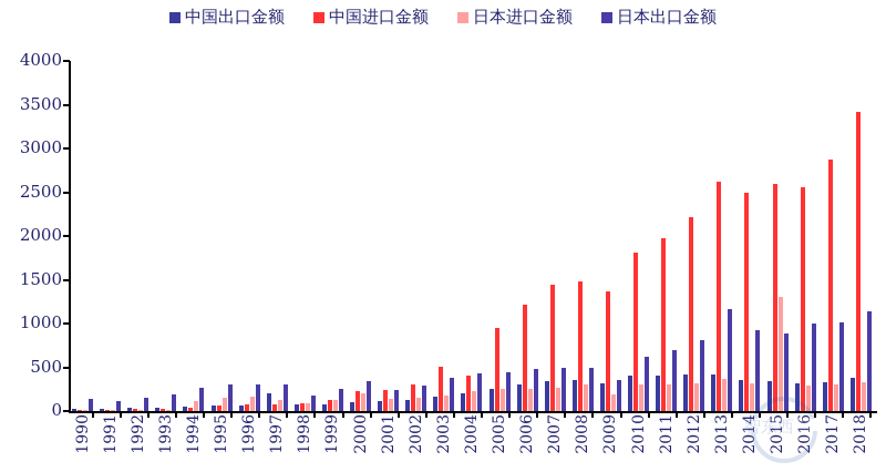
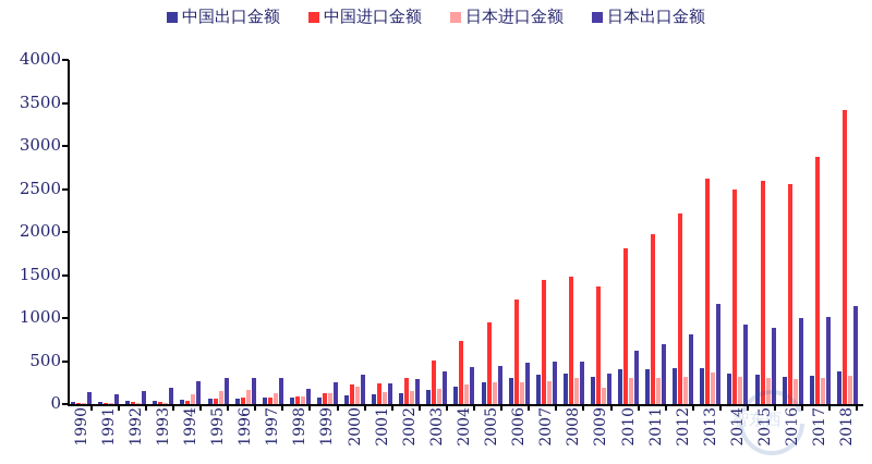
中国出口金额/1997: 200 -> 100
中国进口金额/2004: 400 -> 700
日本进口金额/2015: 1300 -> 300
